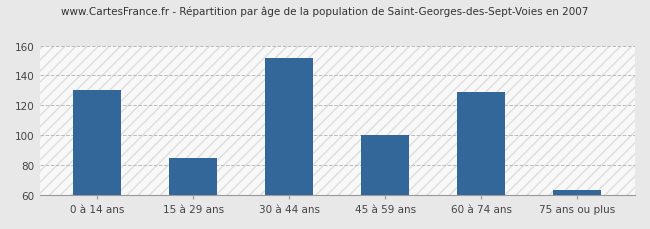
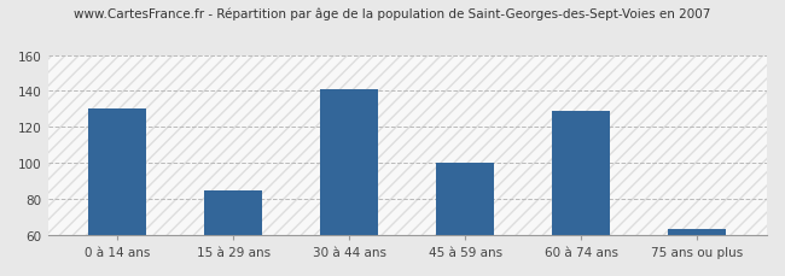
30 à 44 ans: 152 -> 141
